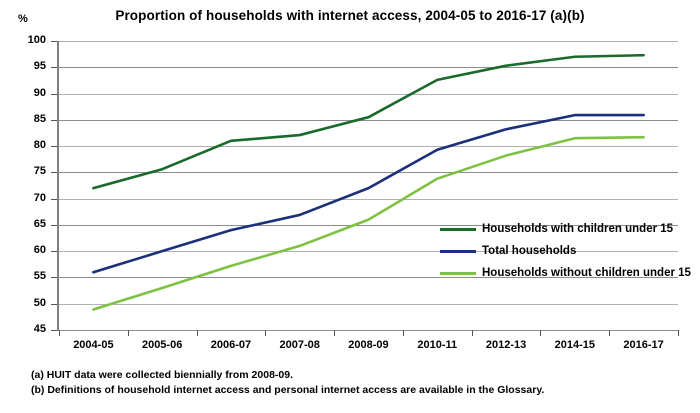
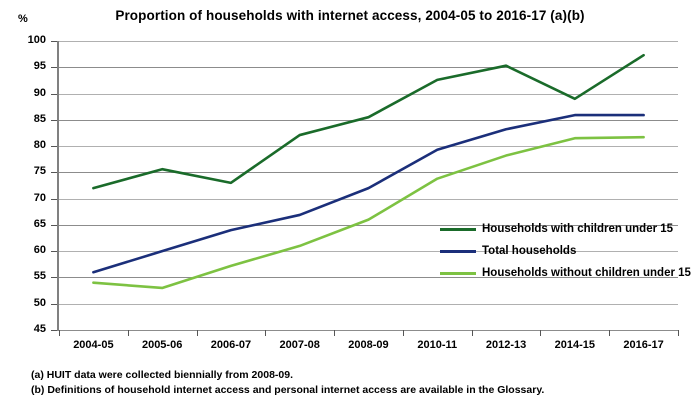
Households without children under 15/2004-05: 49 -> 54
Households with children under 15/2006-07: 81 -> 73
Households with children under 15/2014-15: 97 -> 89
